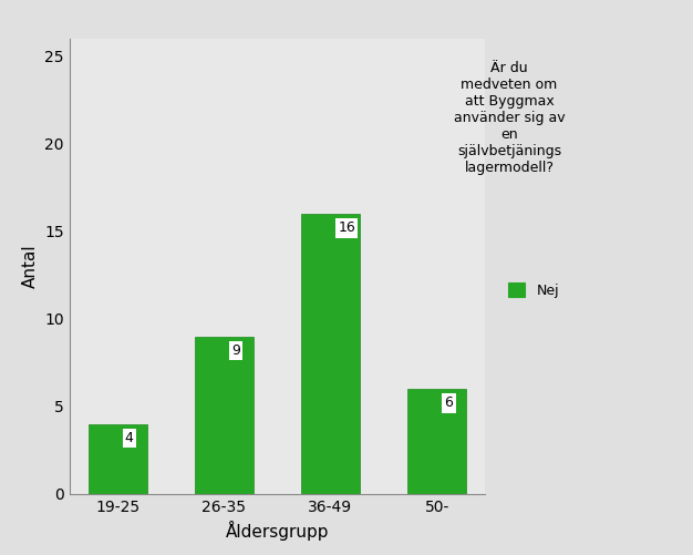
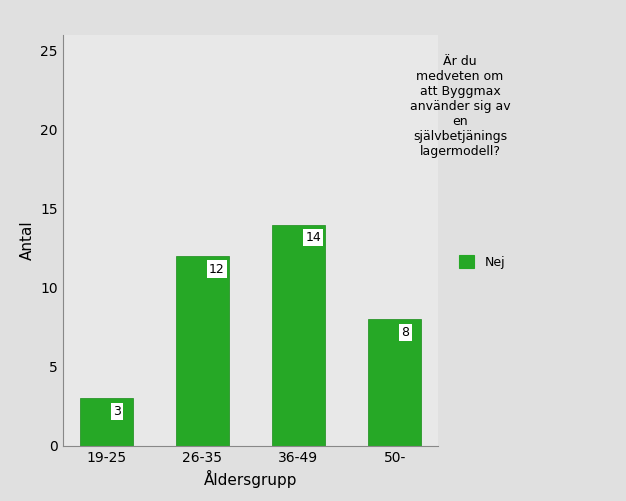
19-25: 4 -> 3
26-35: 9 -> 12
36-49: 16 -> 14
50-: 6 -> 8
